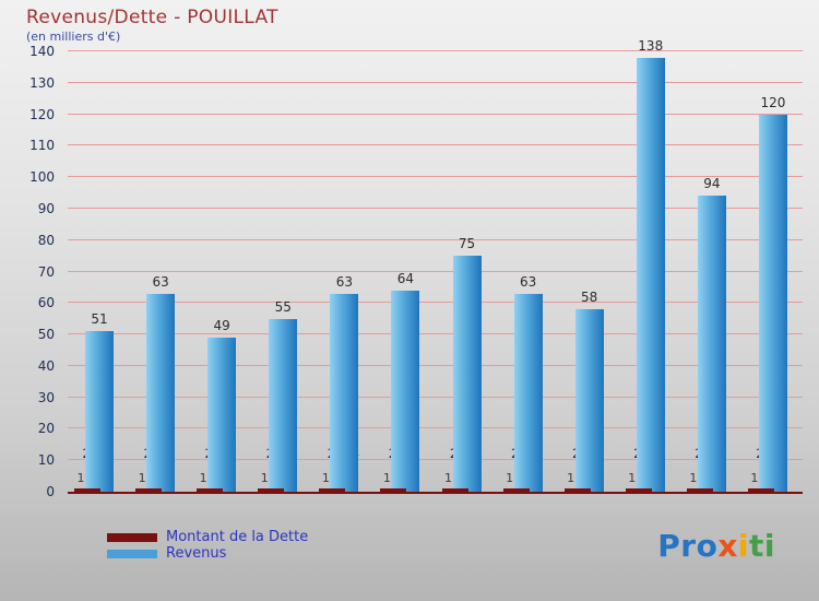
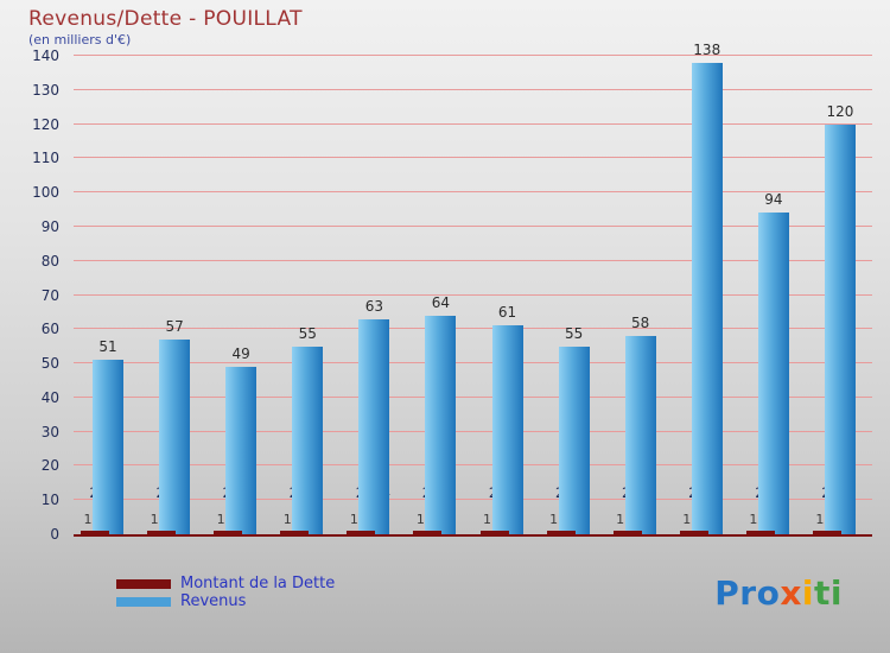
Revenus/2001: 63 -> 57
Revenus/2006: 75 -> 61
Revenus/2007: 63 -> 55
